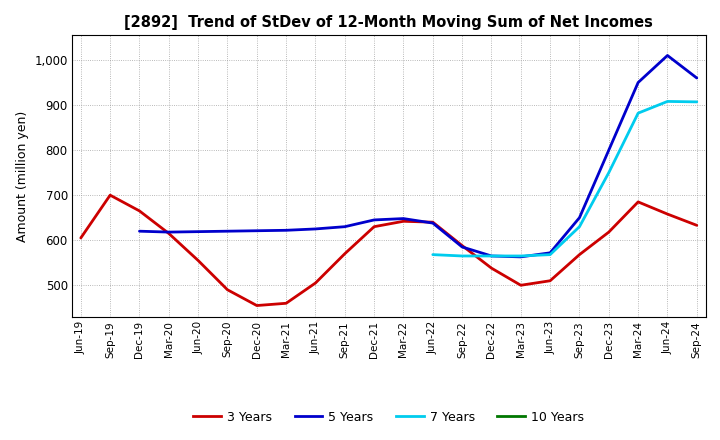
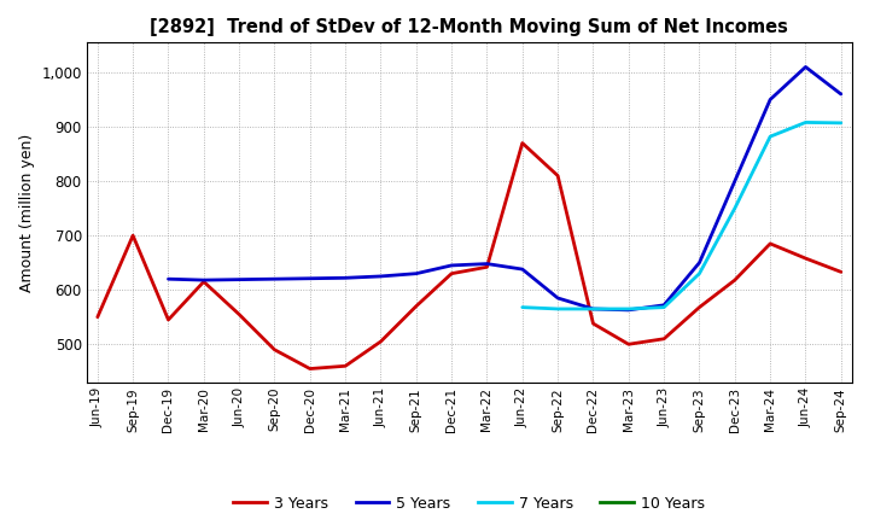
3 Years/Jun-19: 605 -> 550
3 Years/Dec-19: 665 -> 545
3 Years/Jun-22: 640 -> 870
3 Years/Sep-22: 588 -> 810
